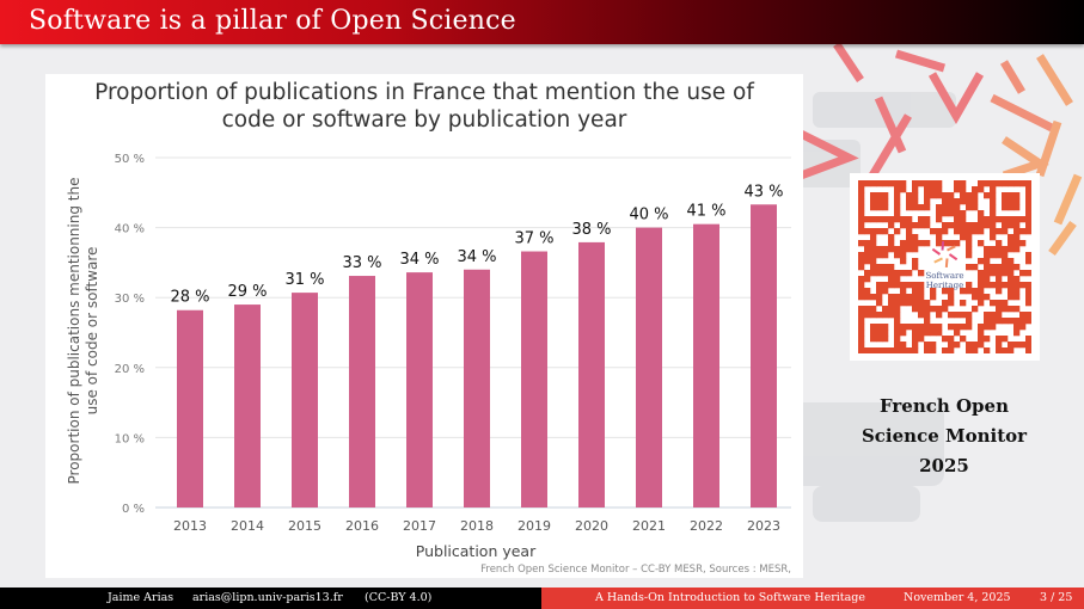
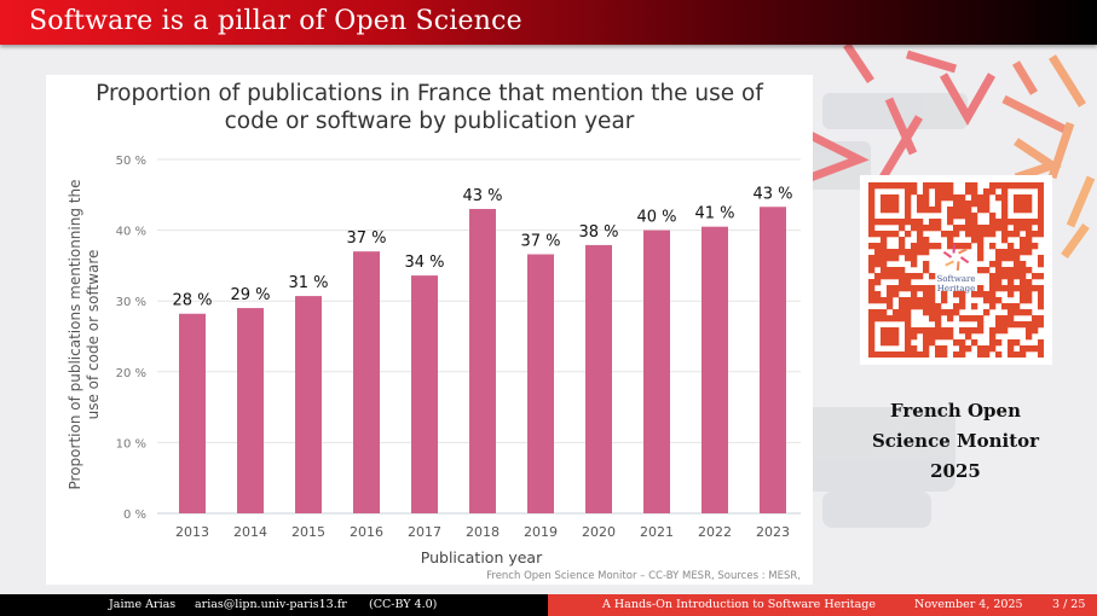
2016: 33 -> 37
2018: 34 -> 43
